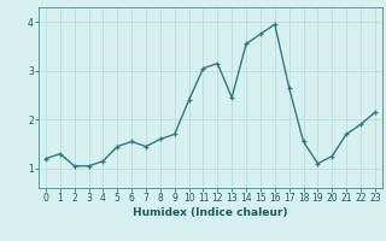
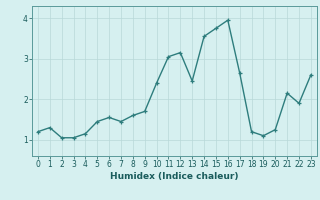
18: 1.55 -> 1.20
21: 1.70 -> 2.15
23: 2.15 -> 2.60
